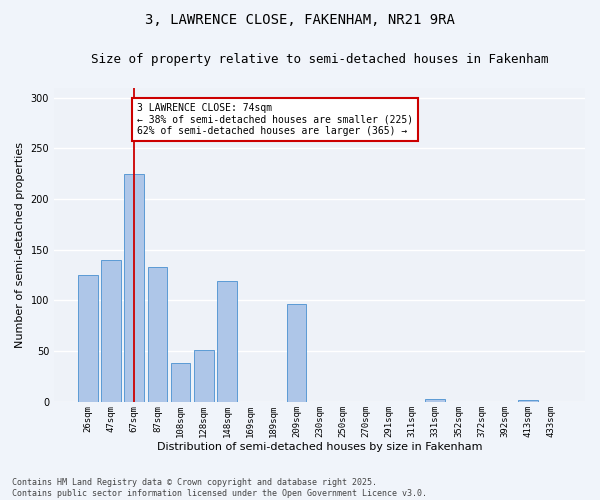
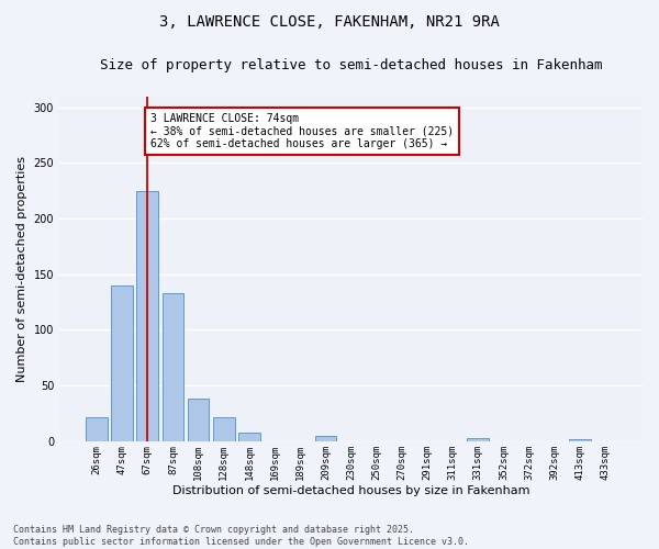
26sqm: 125 -> 22
128sqm: 51 -> 22
148sqm: 119 -> 8
209sqm: 97 -> 5
